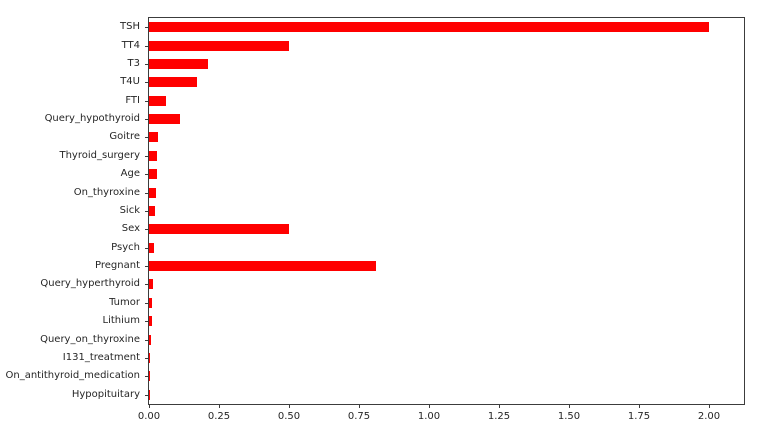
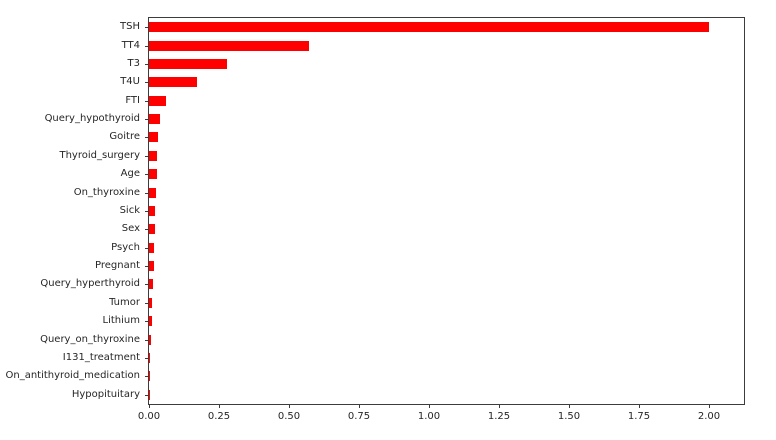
TT4: 0.50 -> 0.57
T3: 0.21 -> 0.28
Query_hypothyroid: 0.11 -> 0.04
Sex: 0.50 -> 0.02
Pregnant: 0.81 -> 0.02
